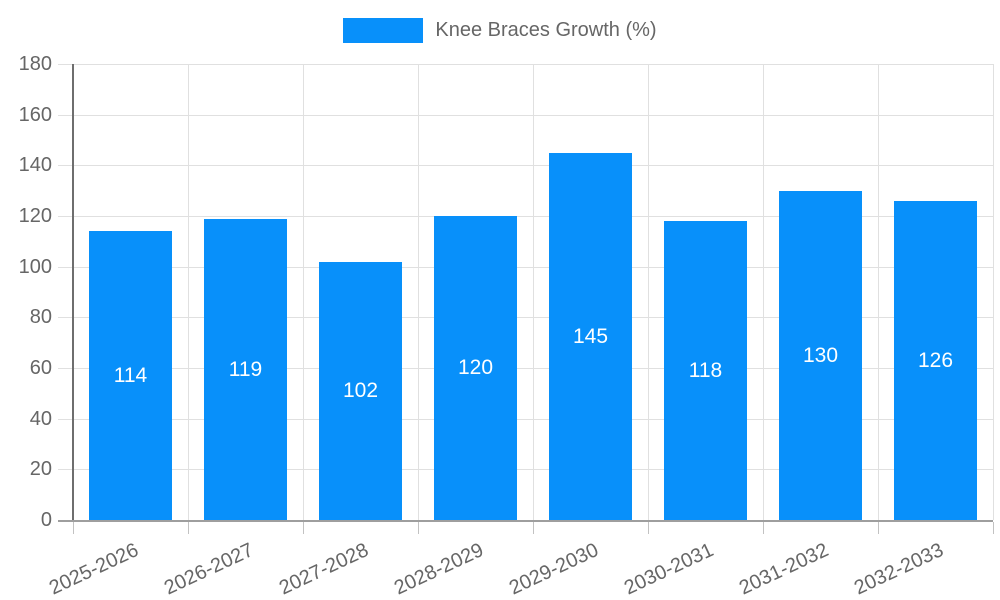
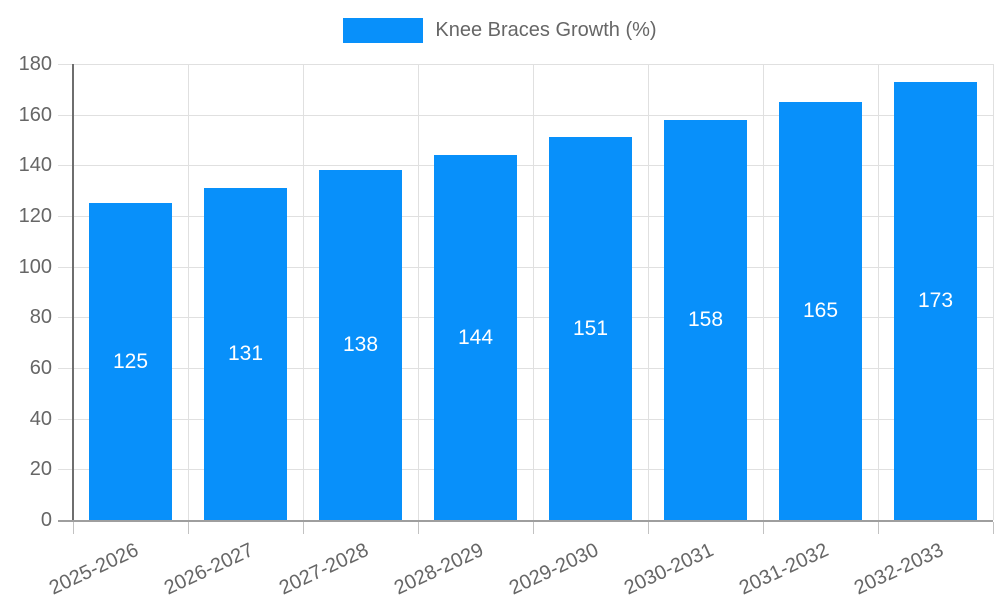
2025-2026: 114 -> 125
2026-2027: 119 -> 131
2027-2028: 102 -> 138
2028-2029: 120 -> 144
2029-2030: 145 -> 151
2030-2031: 118 -> 158
2031-2032: 130 -> 165
2032-2033: 126 -> 173
